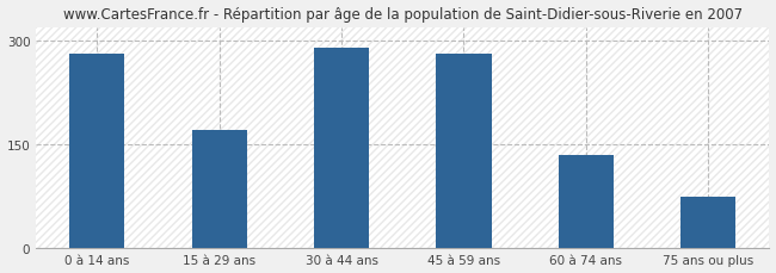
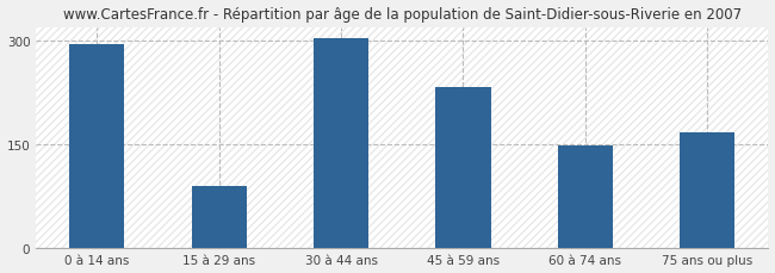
0 à 14 ans: 281 -> 296
15 à 29 ans: 171 -> 90
30 à 44 ans: 291 -> 304
45 à 59 ans: 281 -> 234
60 à 74 ans: 134 -> 148
75 ans ou plus: 74 -> 168
